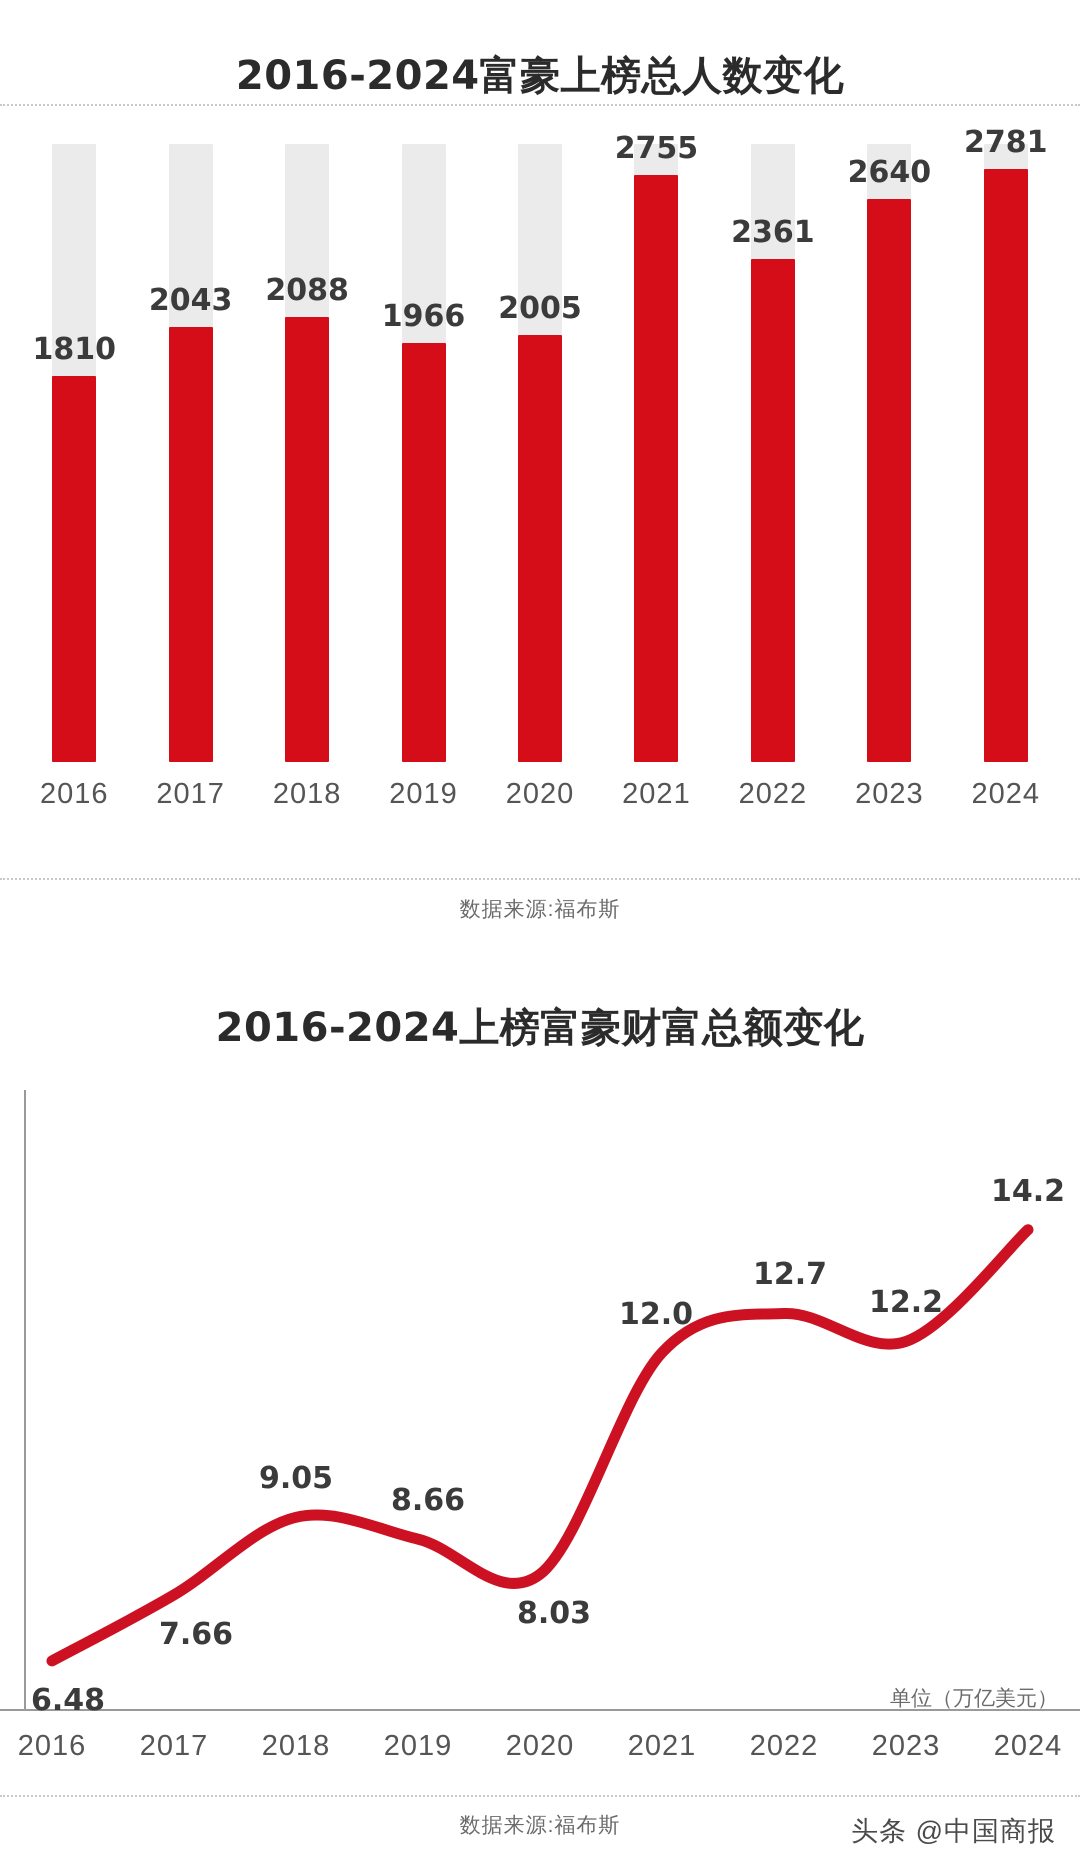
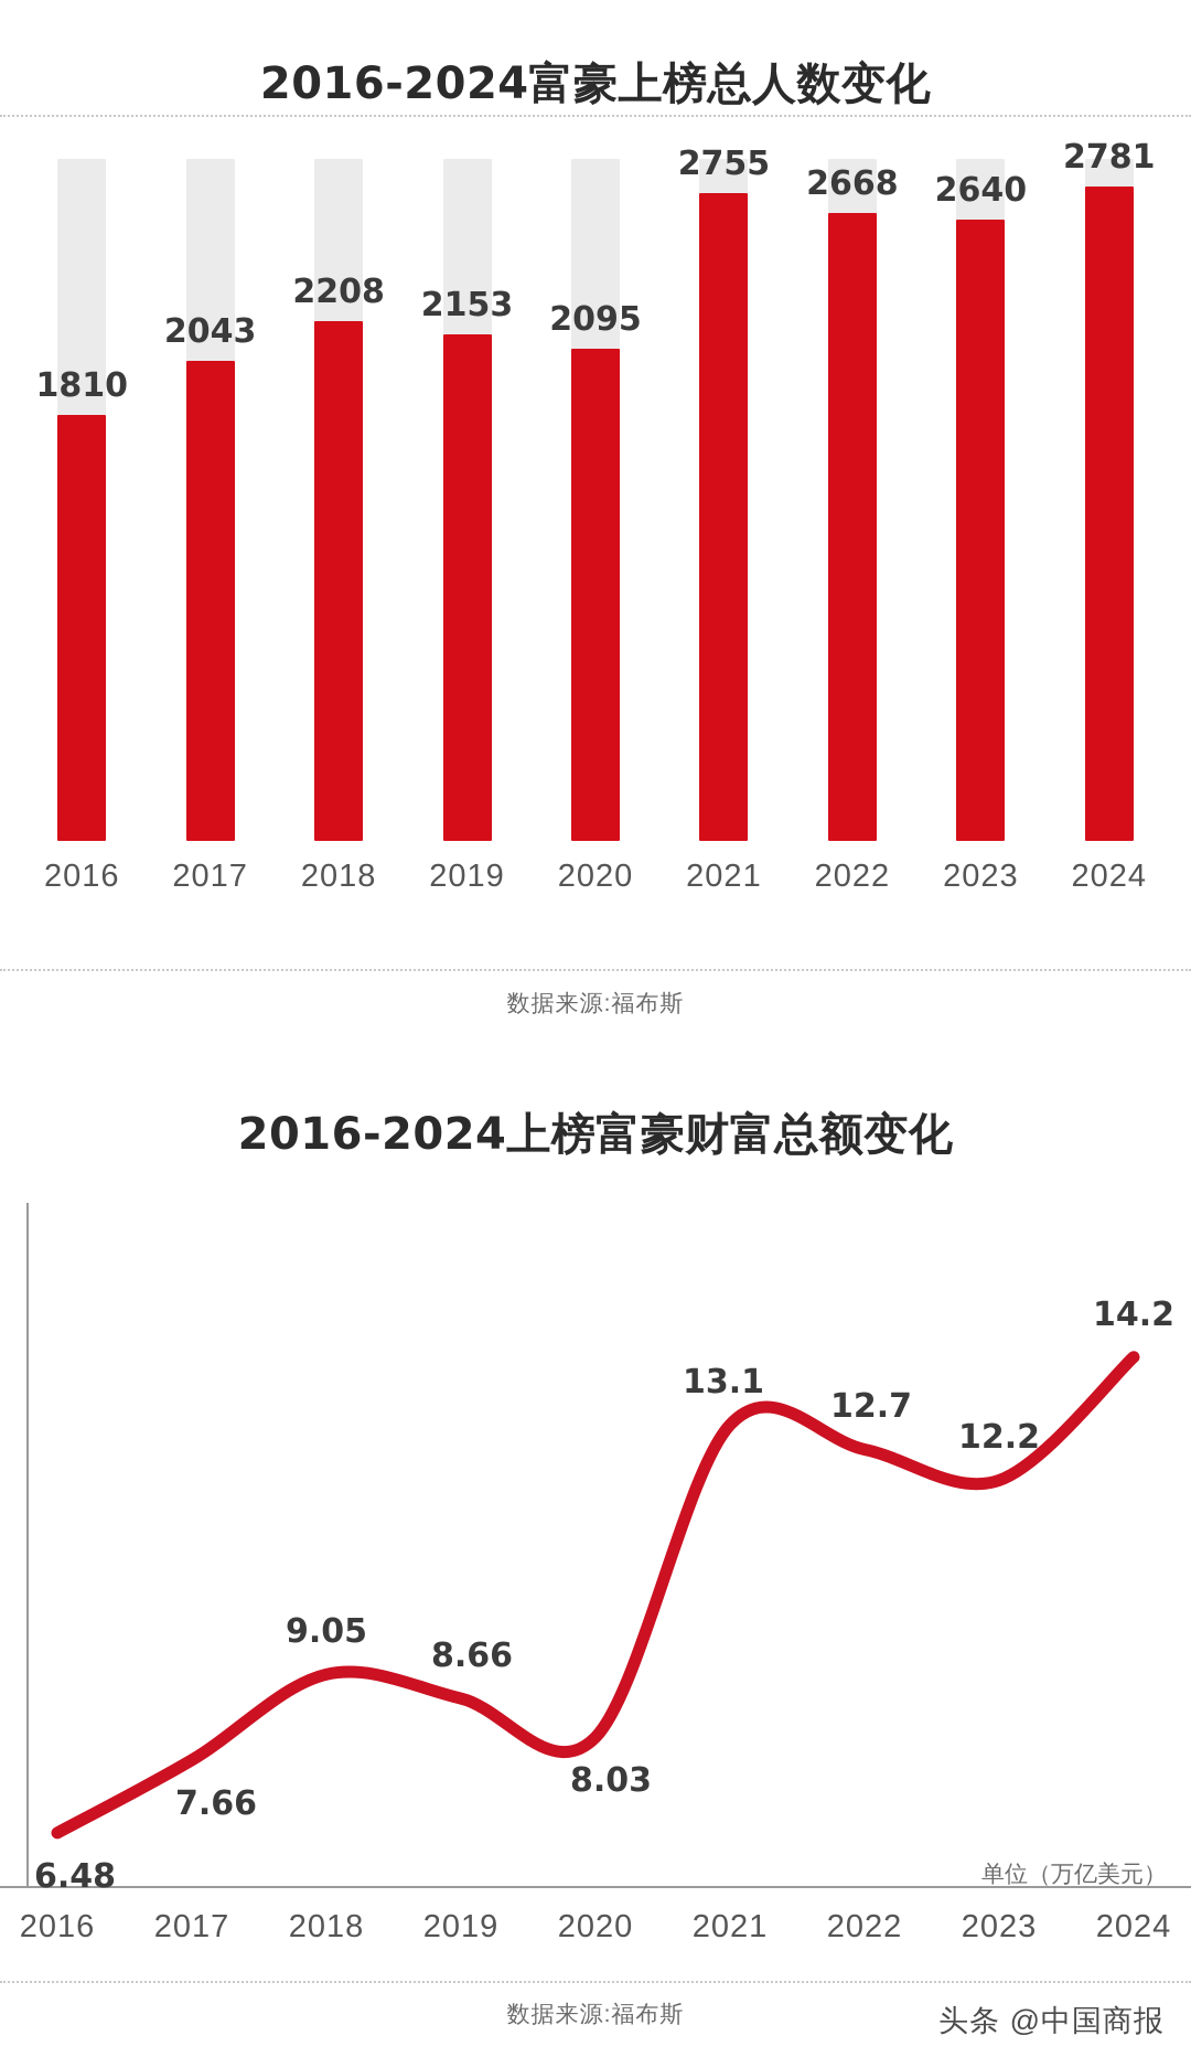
2016-2024富豪上榜总人数变化/2018: 2088 -> 2208
2016-2024富豪上榜总人数变化/2019: 1966 -> 2153
2016-2024富豪上榜总人数变化/2020: 2005 -> 2095
2016-2024富豪上榜总人数变化/2022: 2361 -> 2668
2016-2024上榜富豪财富总额变化/2021: 12.0 -> 13.1
